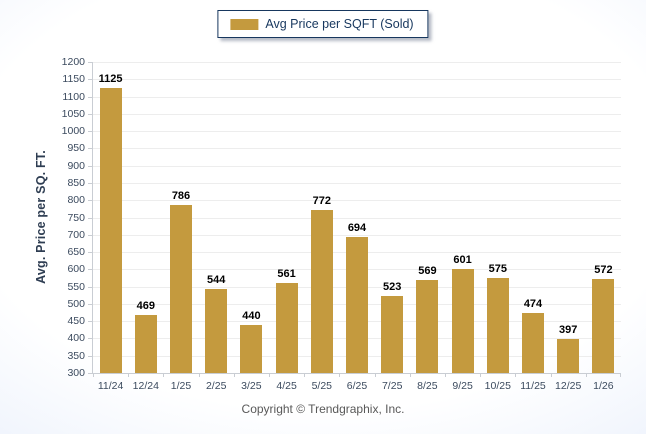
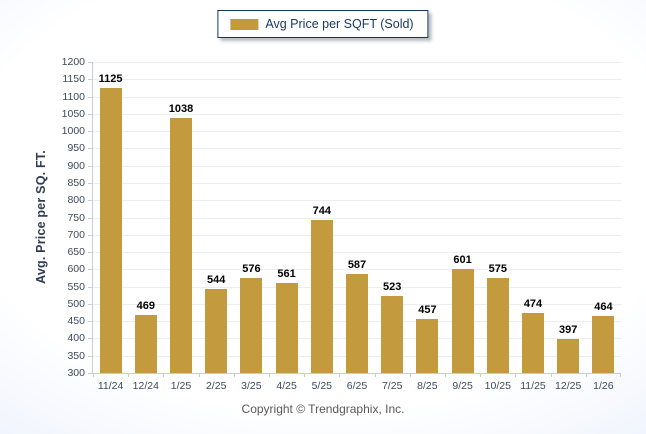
1/25: 786 -> 1038
3/25: 440 -> 576
5/25: 772 -> 744
6/25: 694 -> 587
8/25: 569 -> 457
1/26: 572 -> 464
